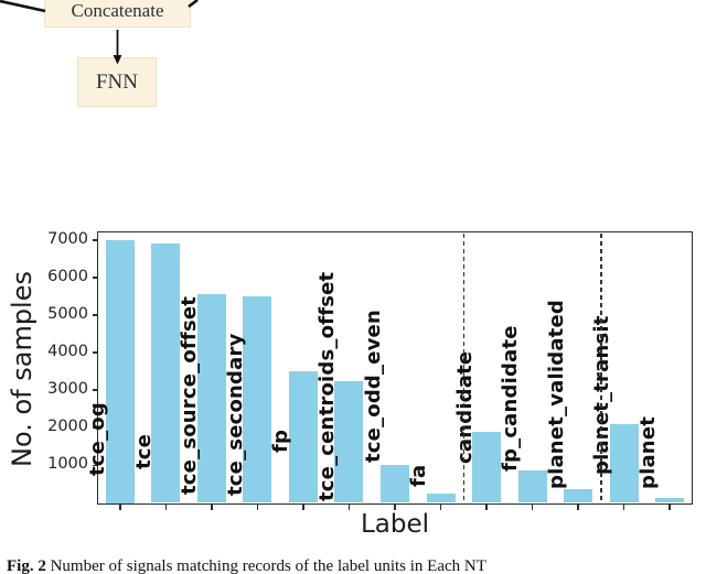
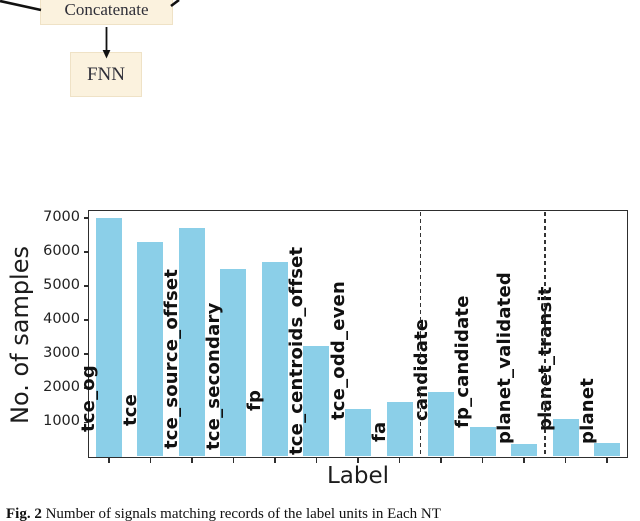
tce: 6900 -> 6300
tce_source_offset: 5600 -> 6700
fp: 3500 -> 5700
tce_odd_even: 1000 -> 1400
fa: 200 -> 1600
planet_transit: 2100 -> 1100
planet: 100 -> 400
